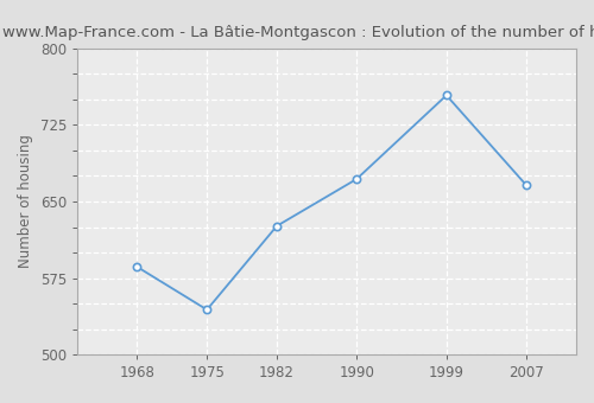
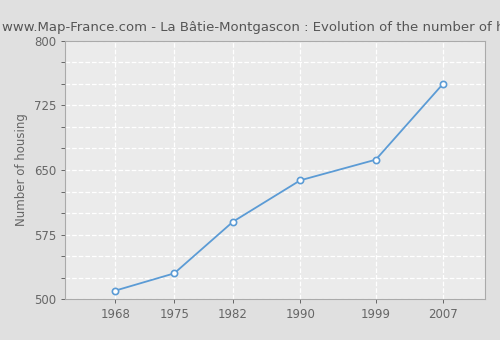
1968: 586 -> 510
1975: 544 -> 530
1982: 626 -> 590
1990: 672 -> 638
1999: 754 -> 662
2007: 666 -> 750
